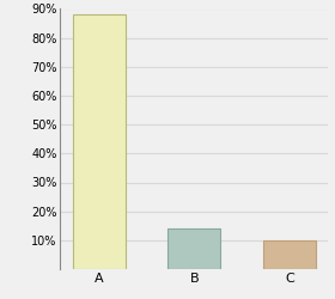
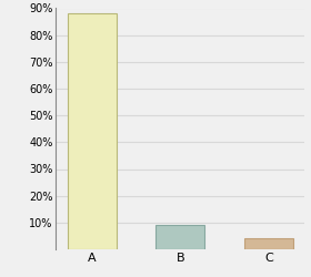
B: 14% -> 9%
C: 10% -> 4%
